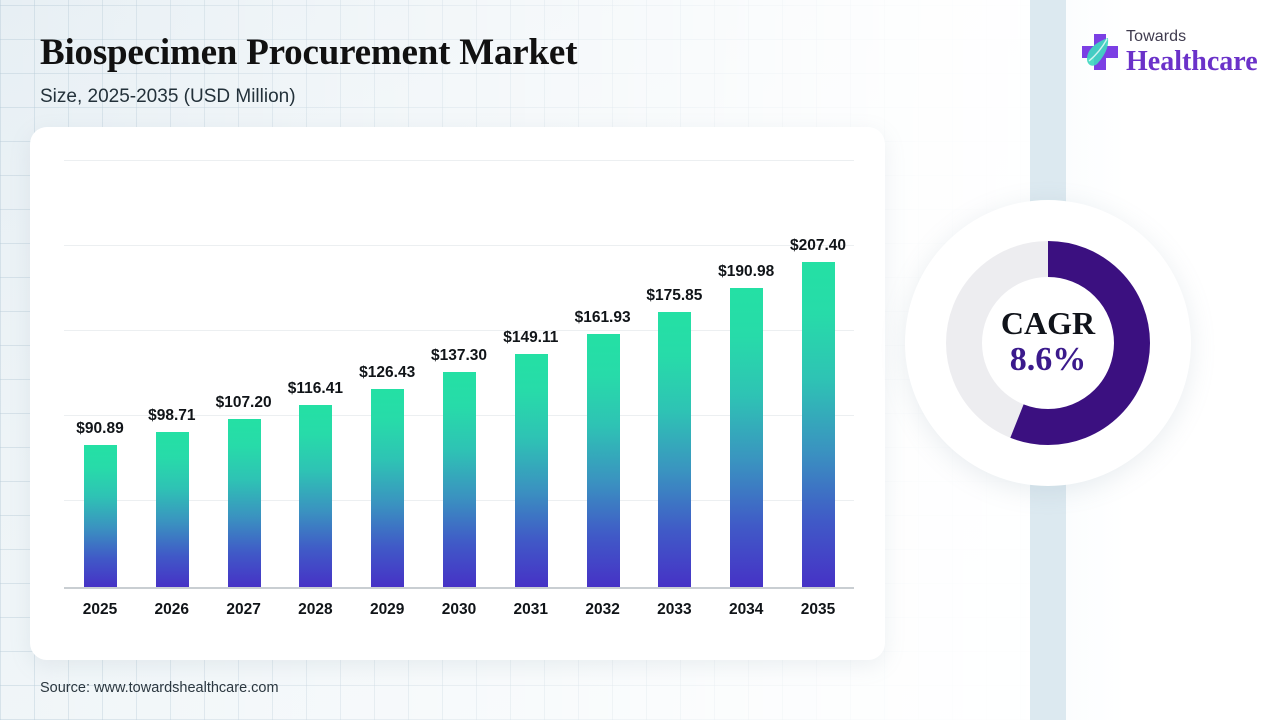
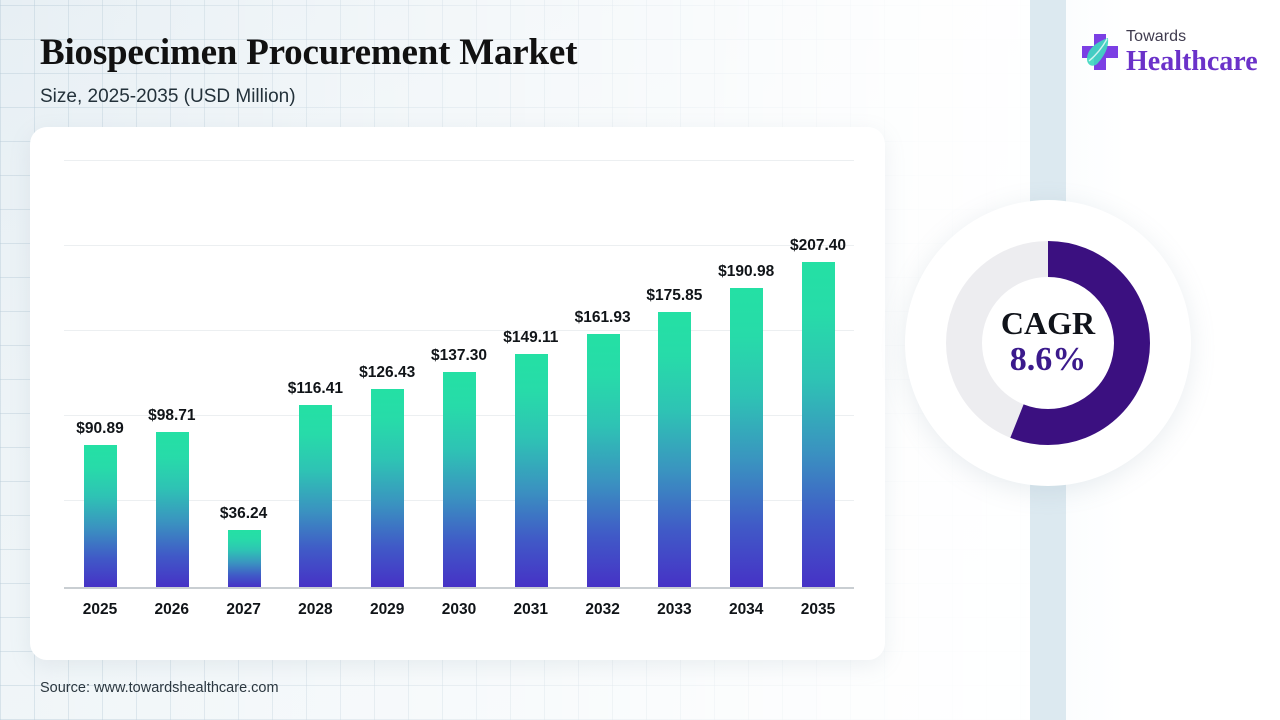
2027: $107.20 -> $36.24
